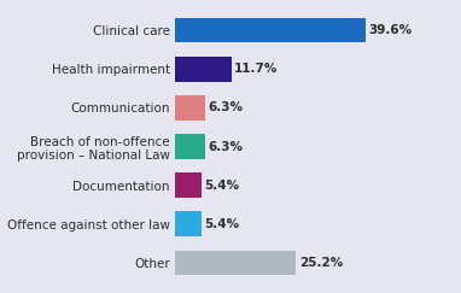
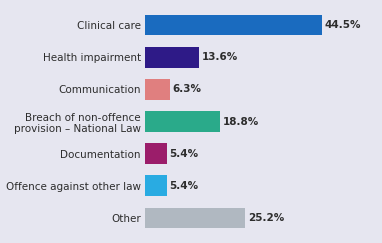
Clinical care: 39.6% -> 44.5%
Health impairment: 11.7% -> 13.6%
Breach of non-offence provision – National Law: 6.3% -> 18.8%
